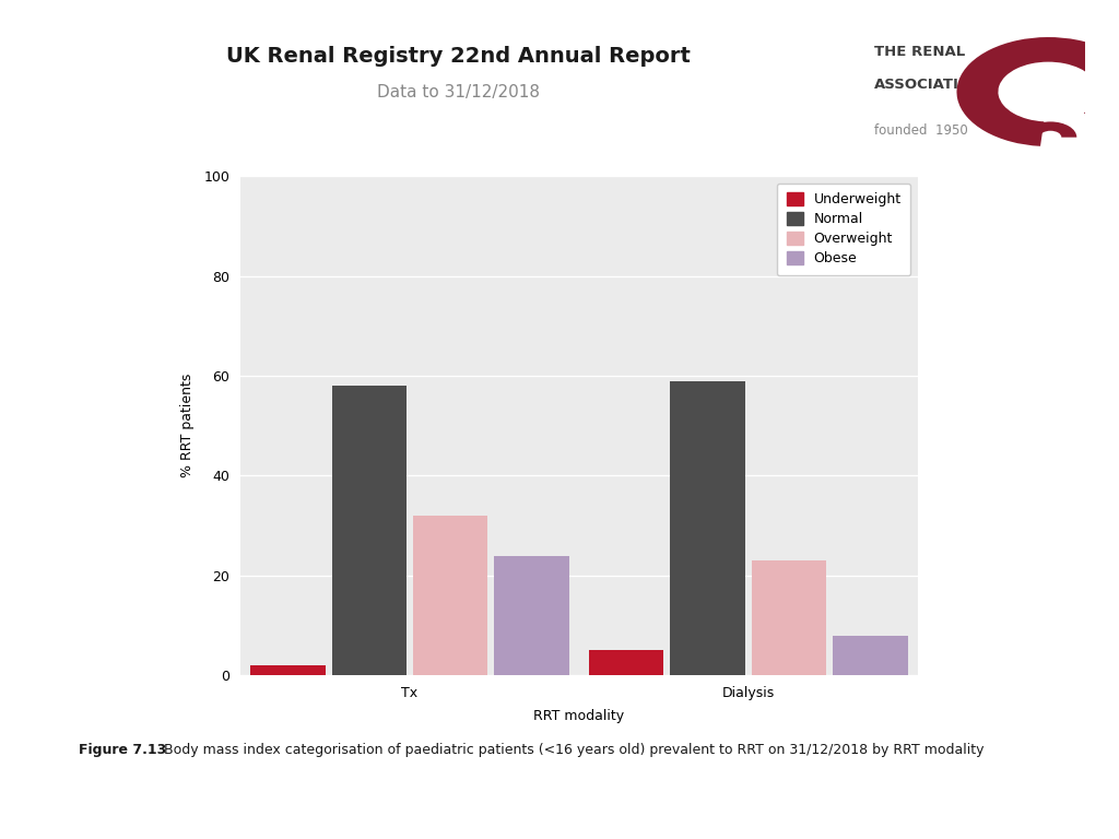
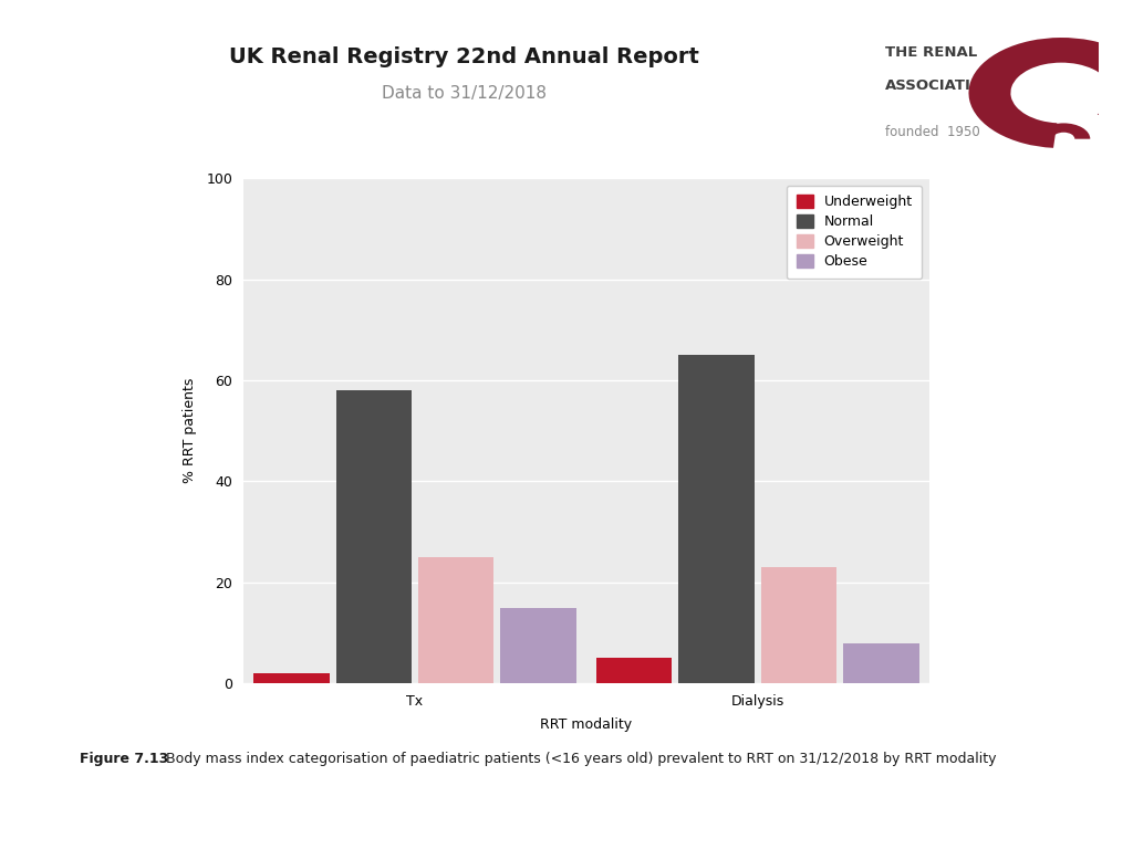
Overweight/Tx: 32 -> 25
Obese/Tx: 24 -> 15
Normal/Dialysis: 59 -> 65
